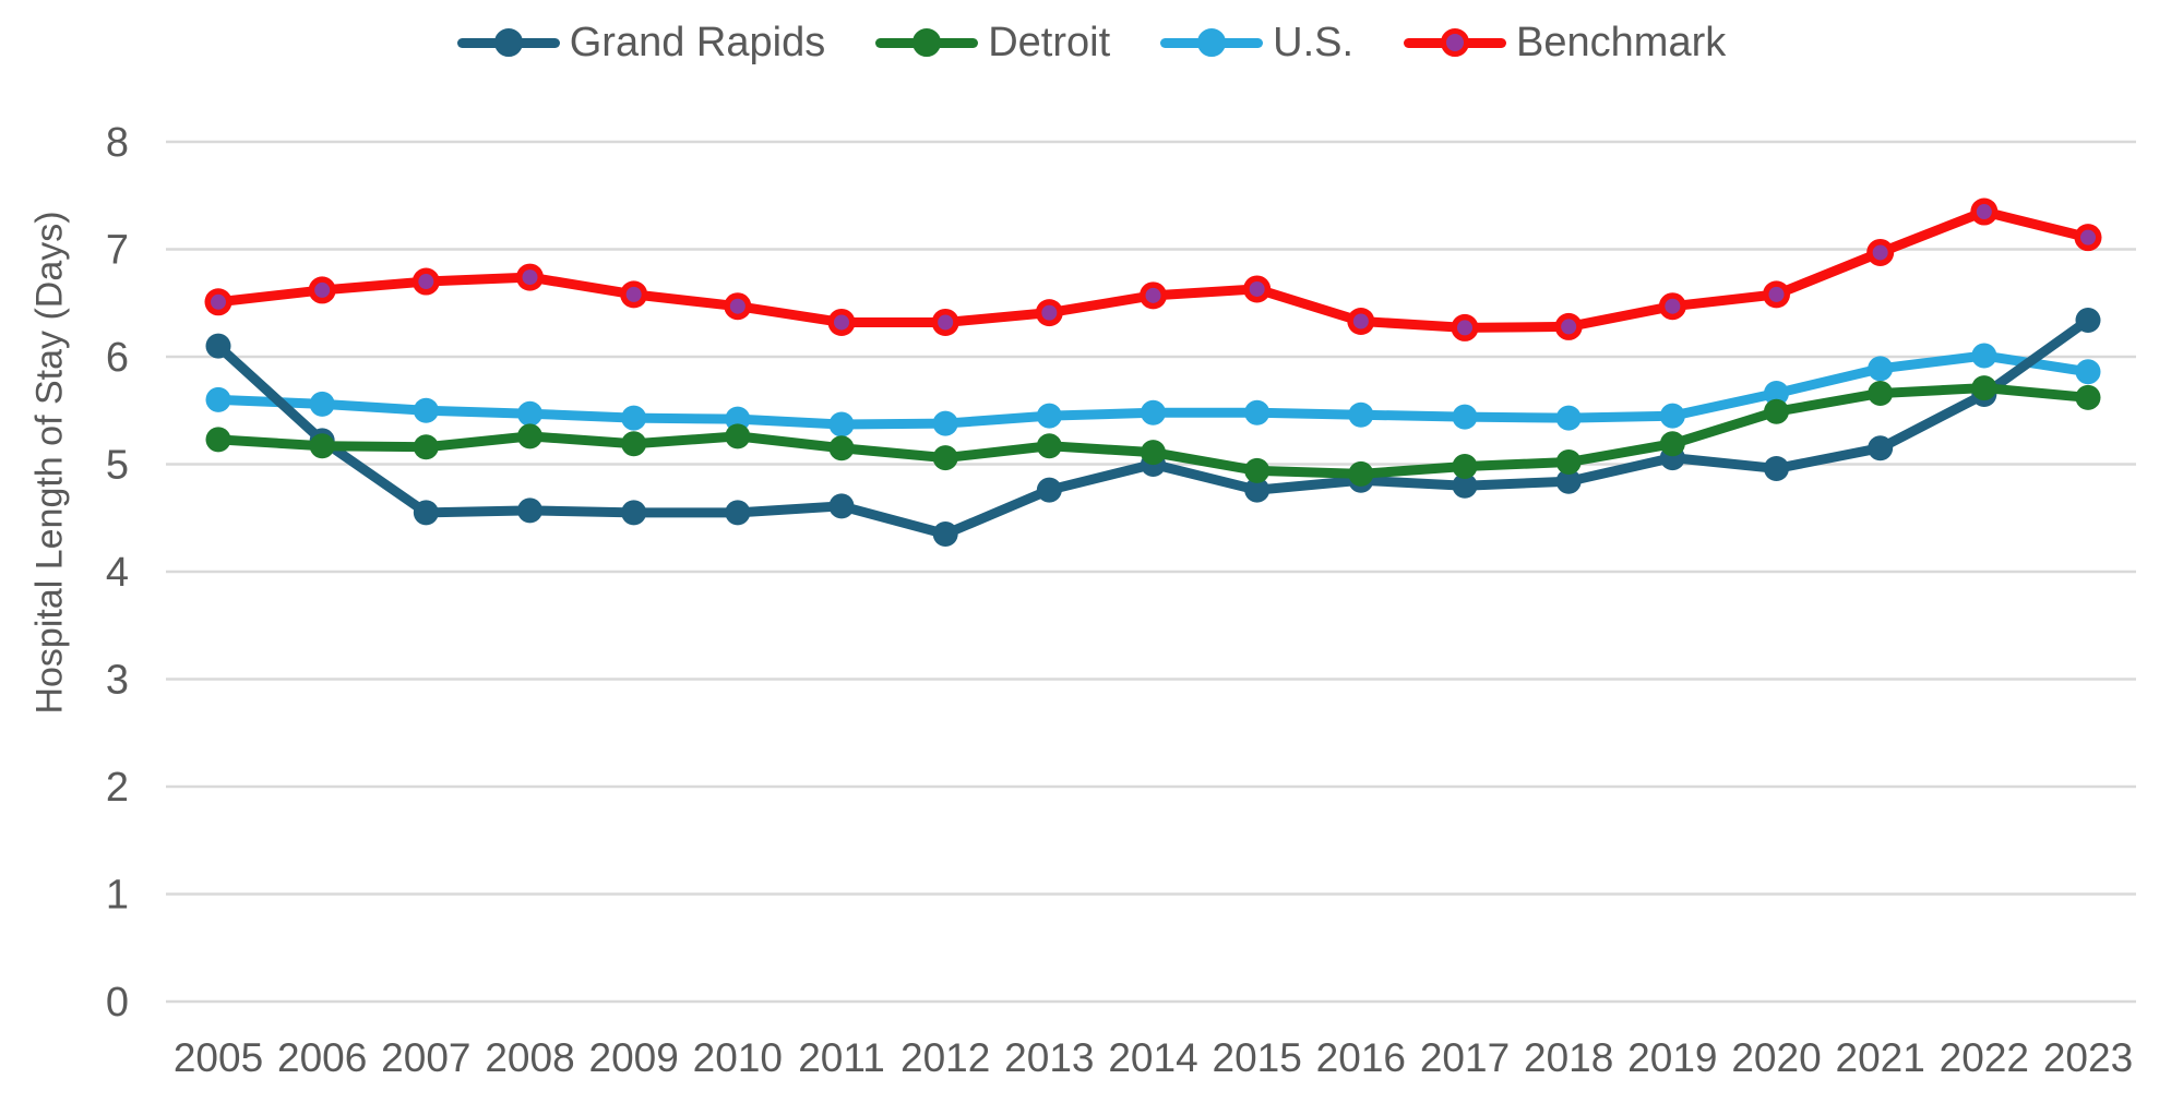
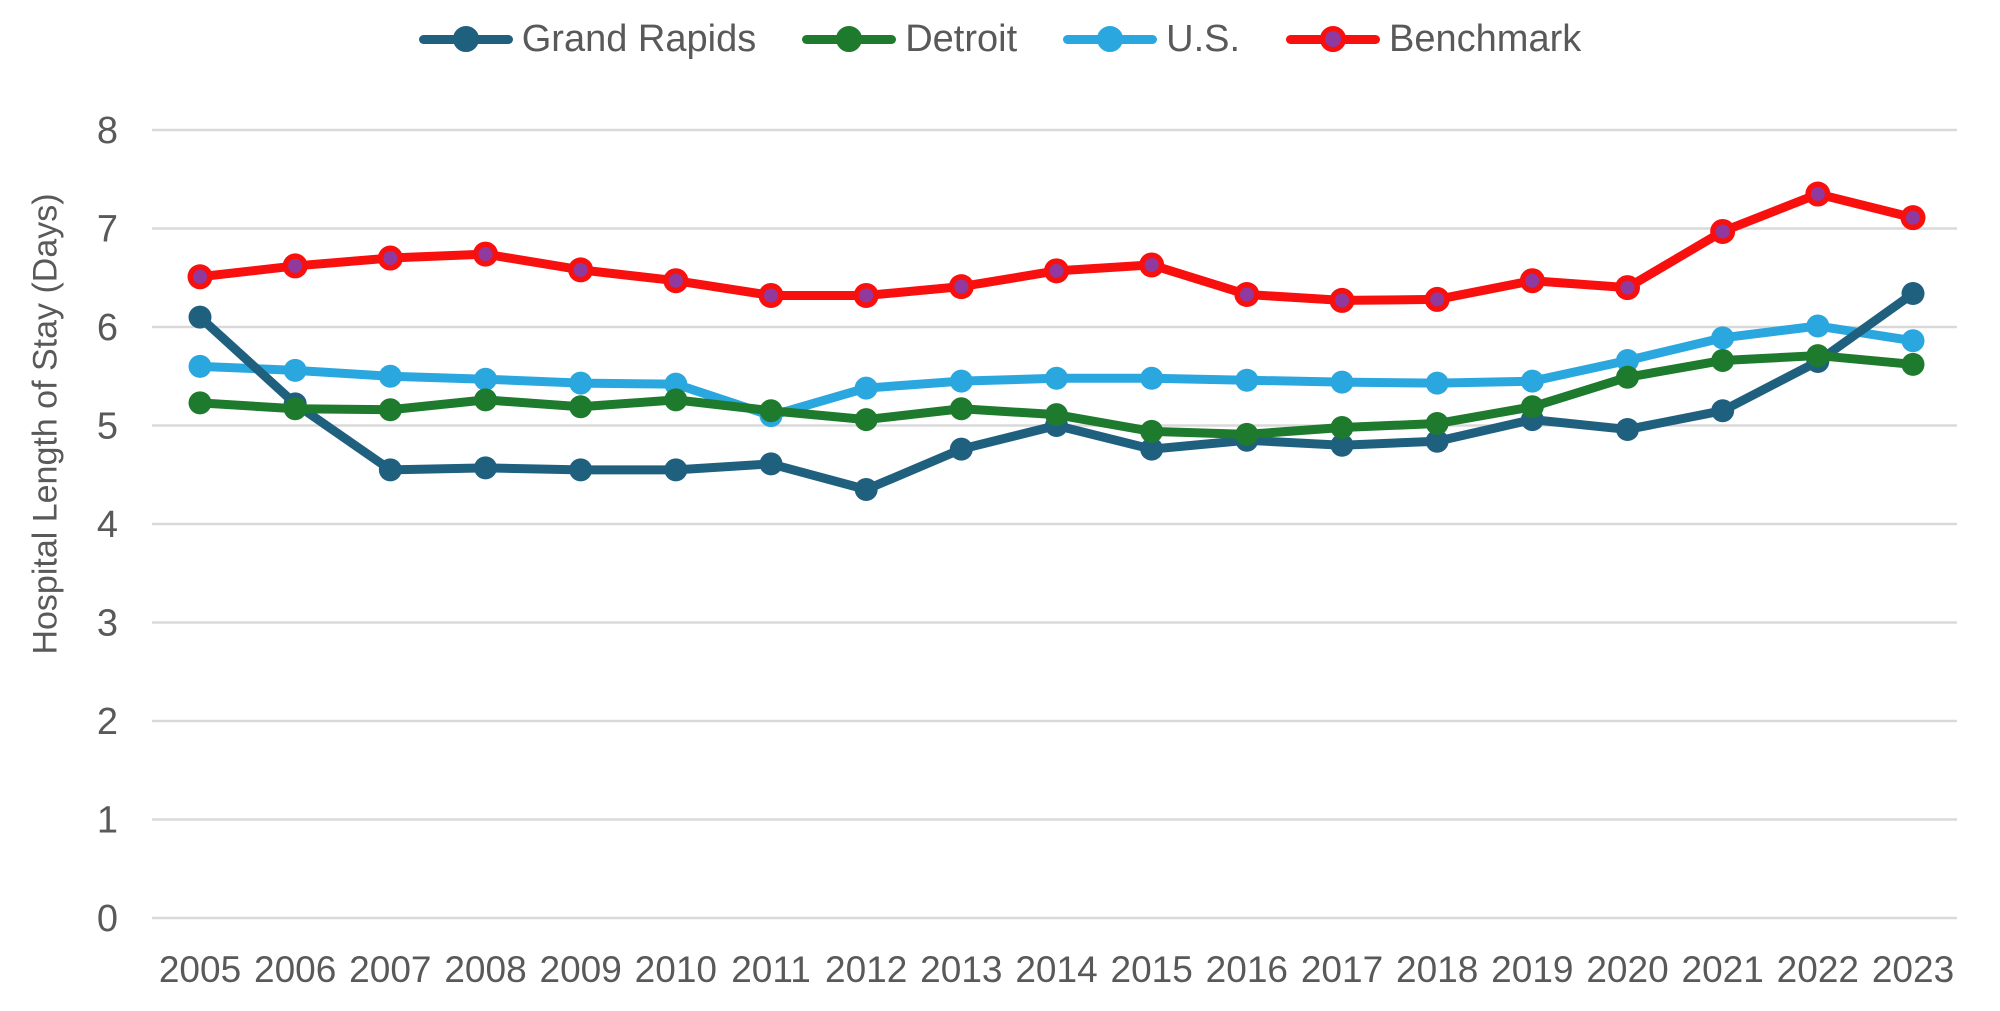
U.S./2011: 5.4 -> 5.1
Benchmark/2020: 6.6 -> 6.4
